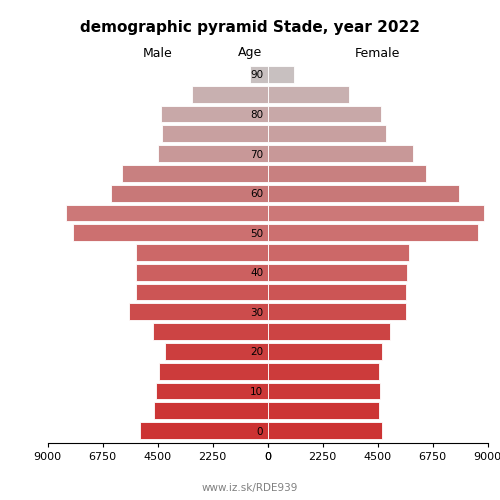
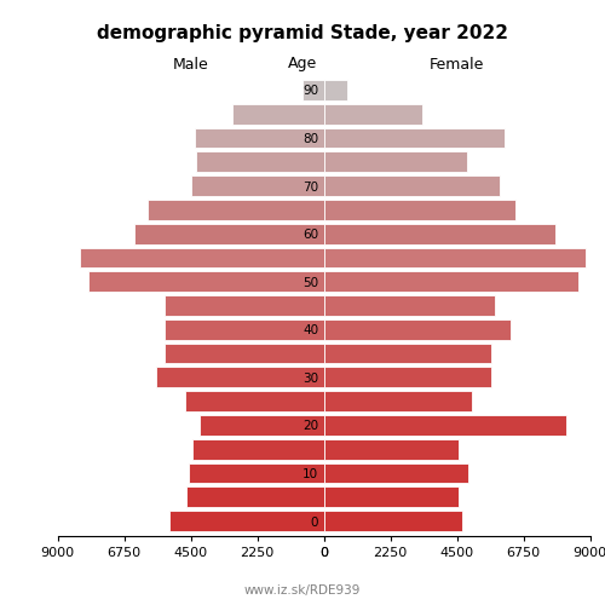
Female/90: 1100 -> 800
Female/80: 4650 -> 6100
Female/40: 5700 -> 6300
Female/20: 4700 -> 8200
Female/10: 4600 -> 4900
